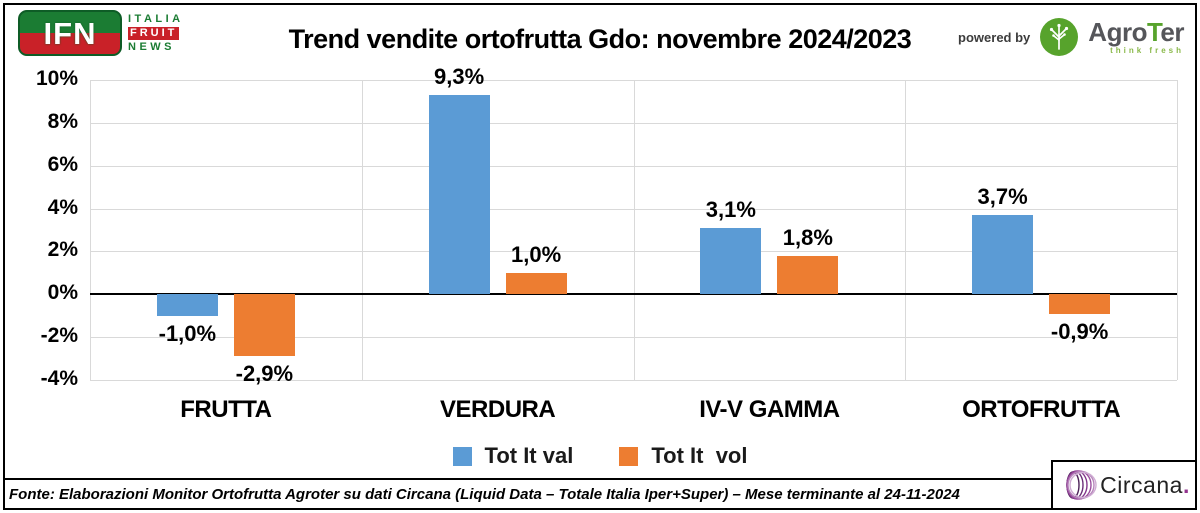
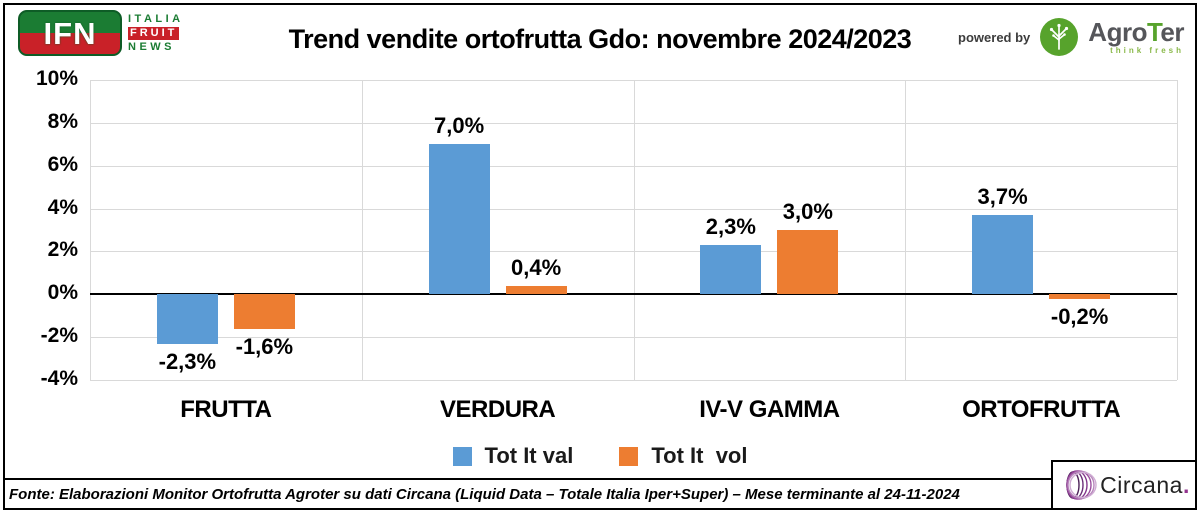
Tot It val/FRUTTA: -1,0% -> -2,3%
Tot It vol/FRUTTA: -2,9% -> -1,6%
Tot It val/VERDURA: 9,3% -> 7,0%
Tot It vol/VERDURA: 1,0% -> 0,4%
Tot It val/IV-V GAMMA: 3,1% -> 2,3%
Tot It vol/IV-V GAMMA: 1,8% -> 3,0%
Tot It vol/ORTOFRUTTA: -0,9% -> -0,2%
